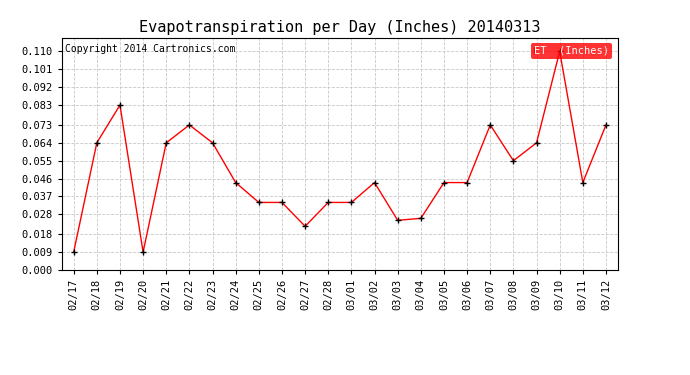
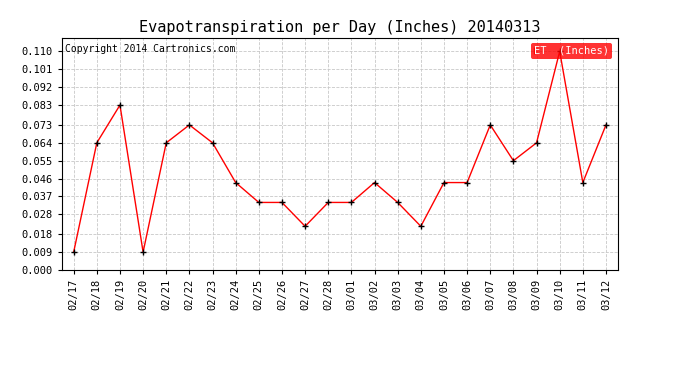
03/03: 0.025 -> 0.034
03/04: 0.026 -> 0.022
